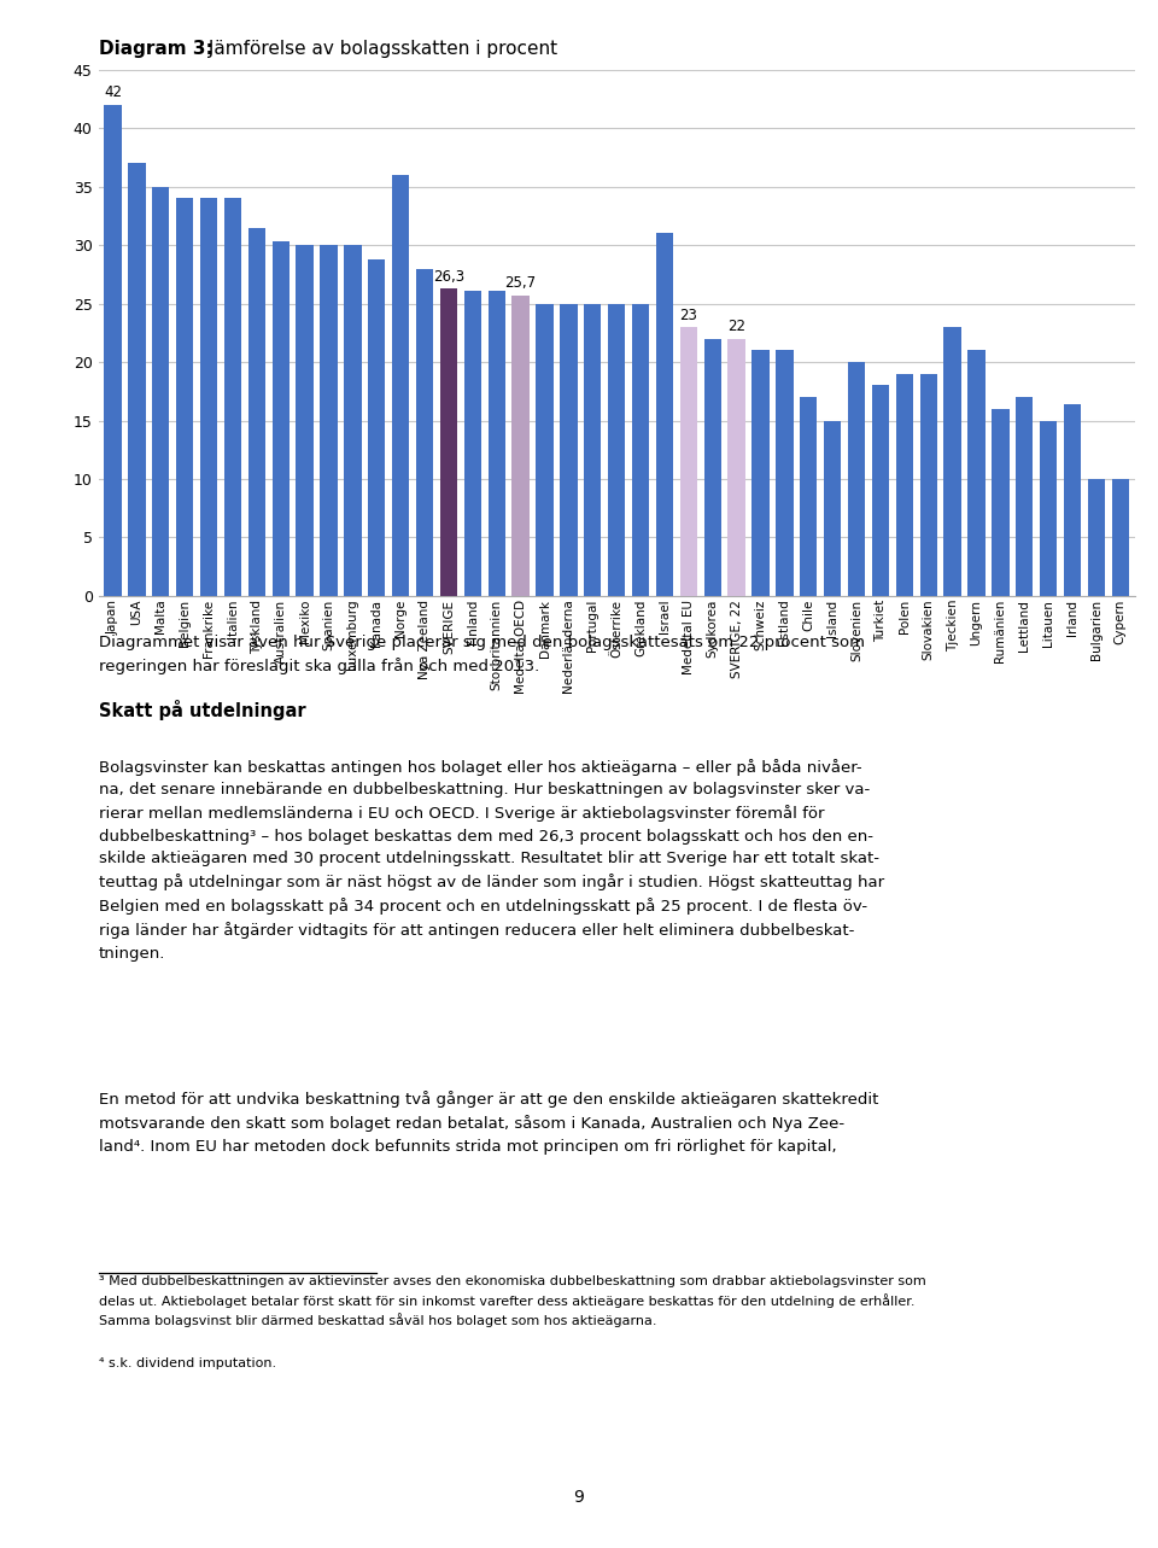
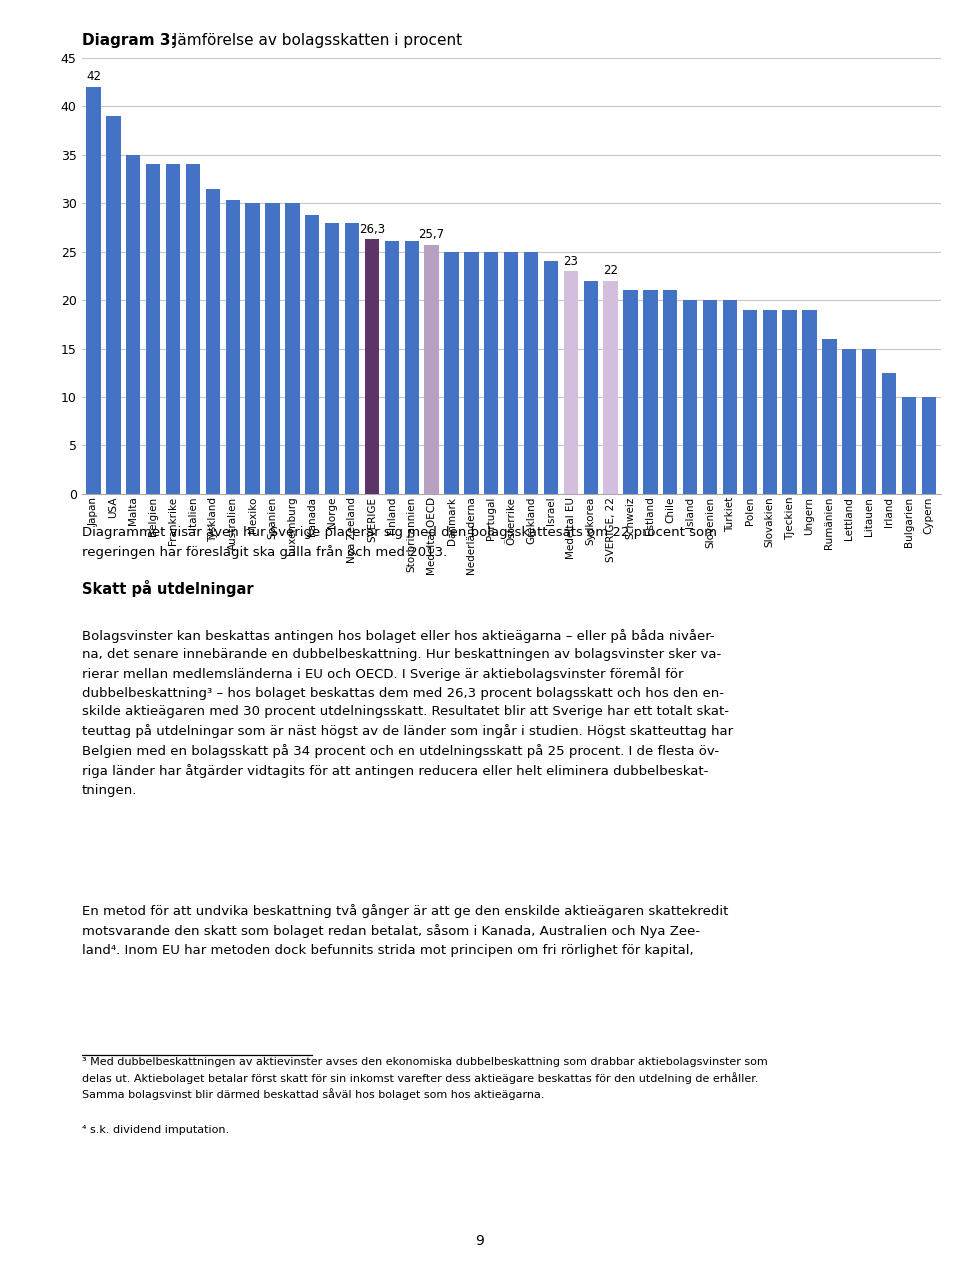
USA: 37.0 -> 39.0
Norge: 36.0 -> 28.0
Israel: 31.0 -> 24.0
Chile: 17.0 -> 21.0
Island: 15.0 -> 20.0
Turkiet: 18.0 -> 20.0
Tjeckien: 23.0 -> 19.0
Ungern: 21.0 -> 19.0
Lettland: 17.0 -> 15.0
Irland: 16.4 -> 12.5
